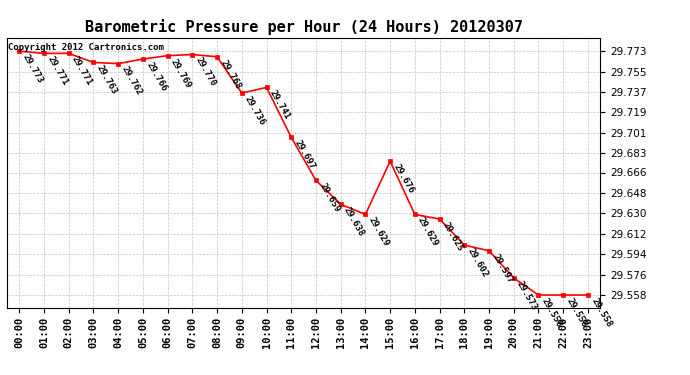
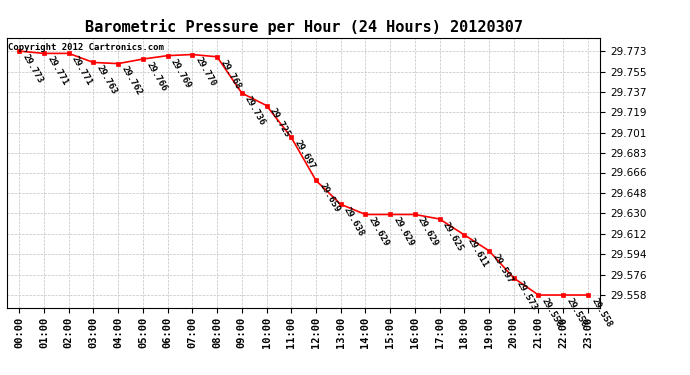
10:00: 29.741 -> 29.725
15:00: 29.676 -> 29.629
18:00: 29.602 -> 29.611
